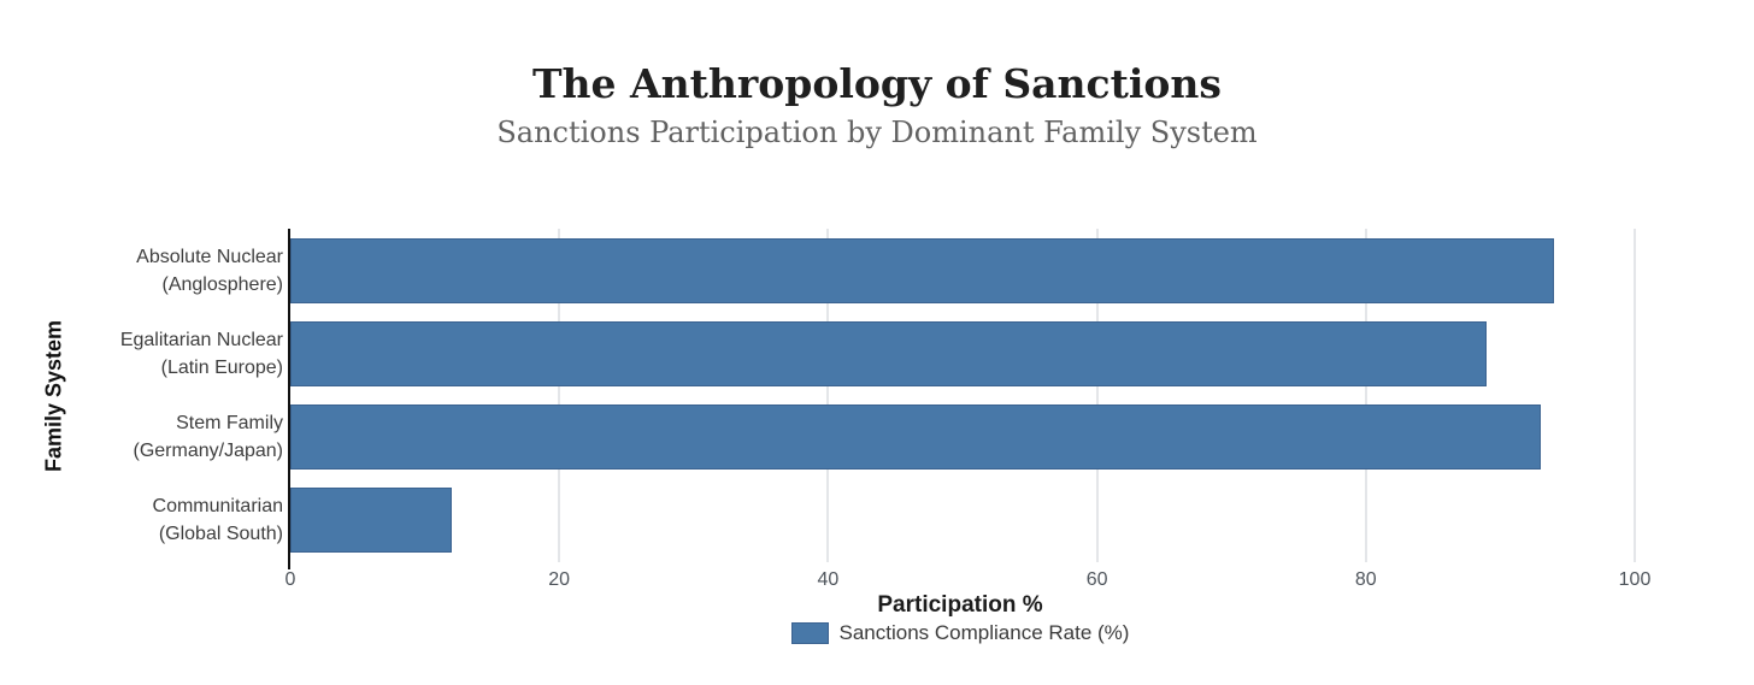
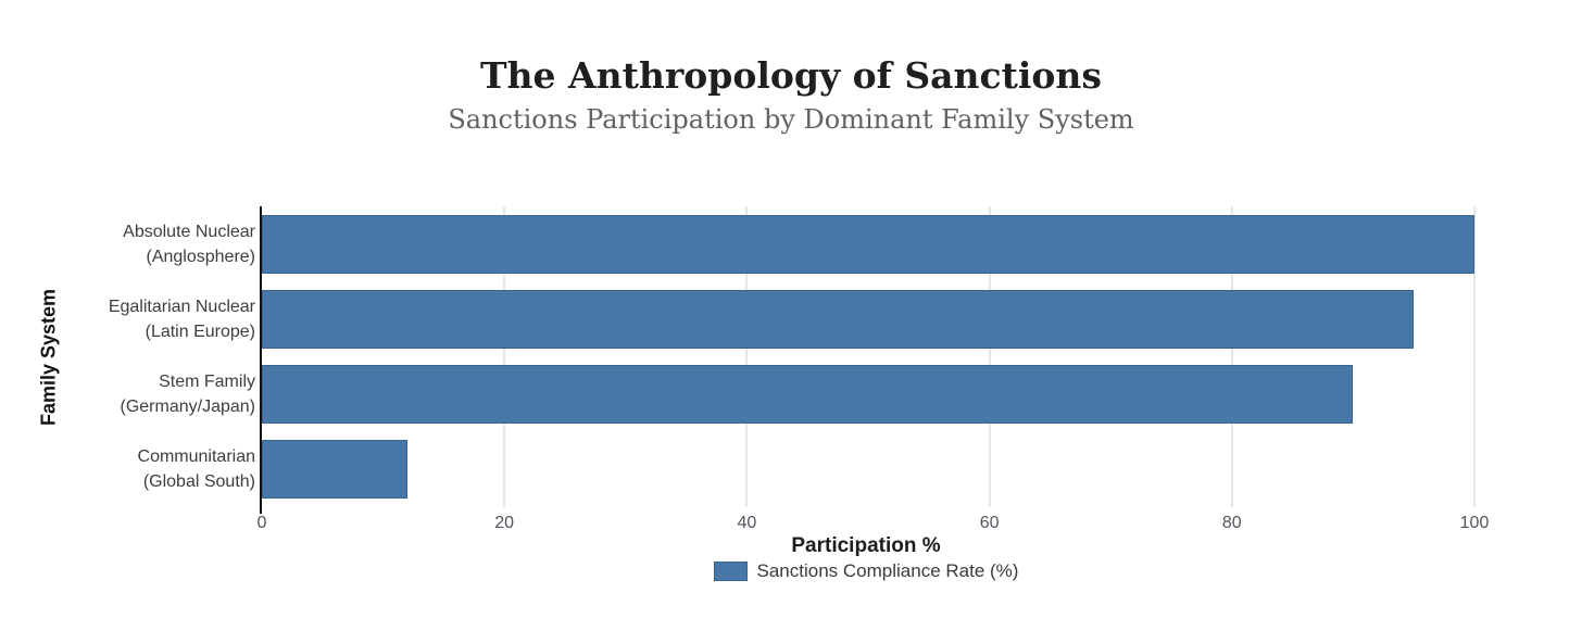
Absolute Nuclear (Anglosphere): 94 -> 100
Egalitarian Nuclear (Latin Europe): 89 -> 95
Stem Family (Germany/Japan): 93 -> 90
